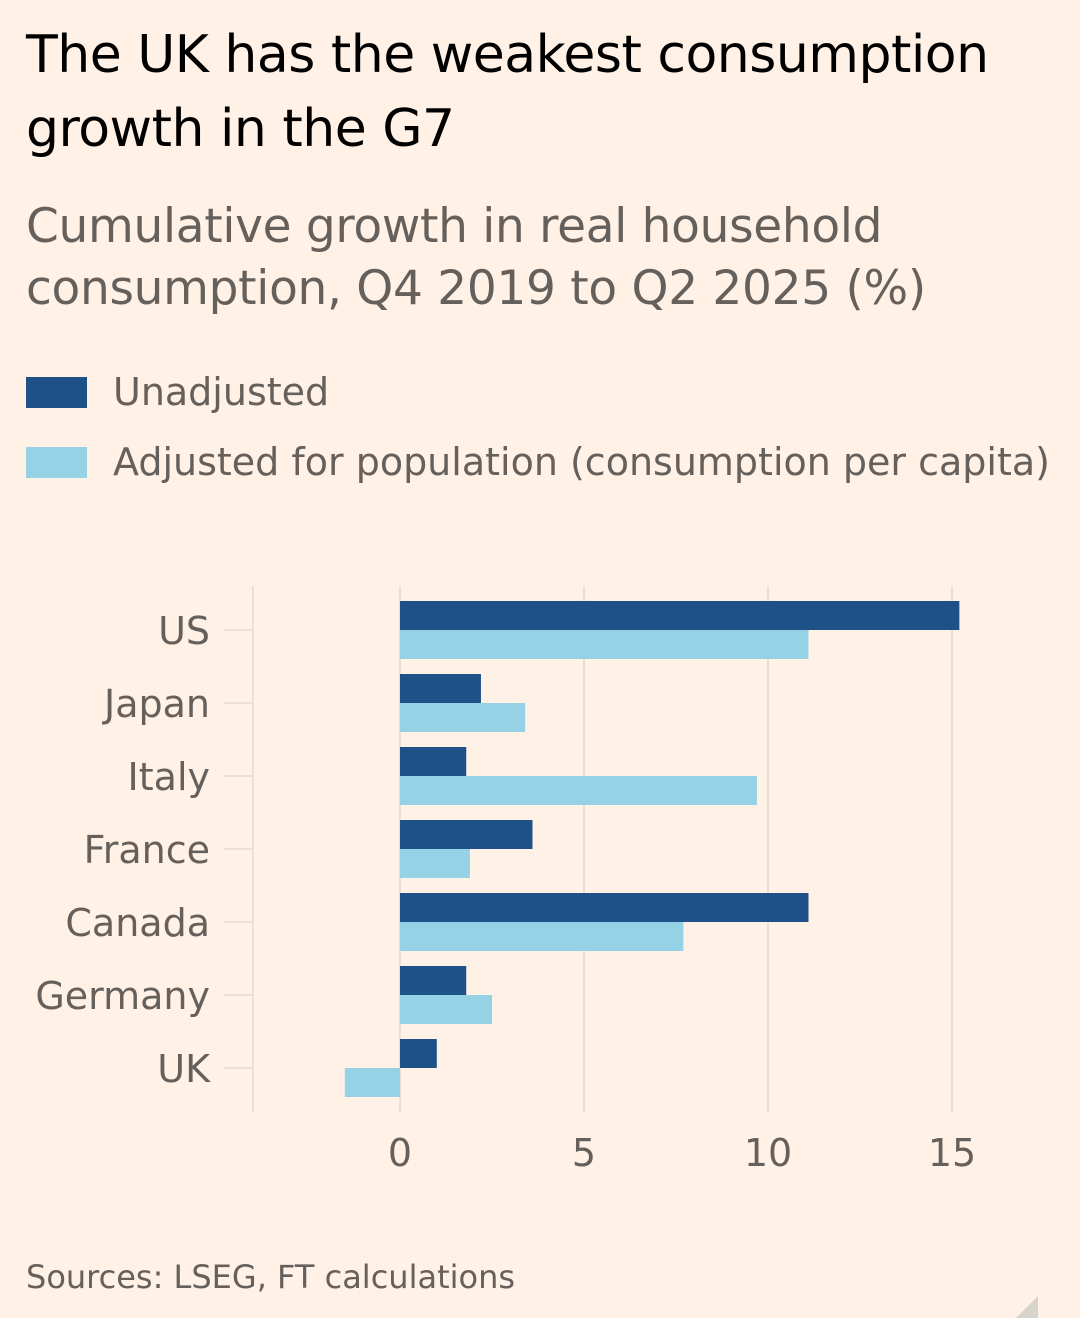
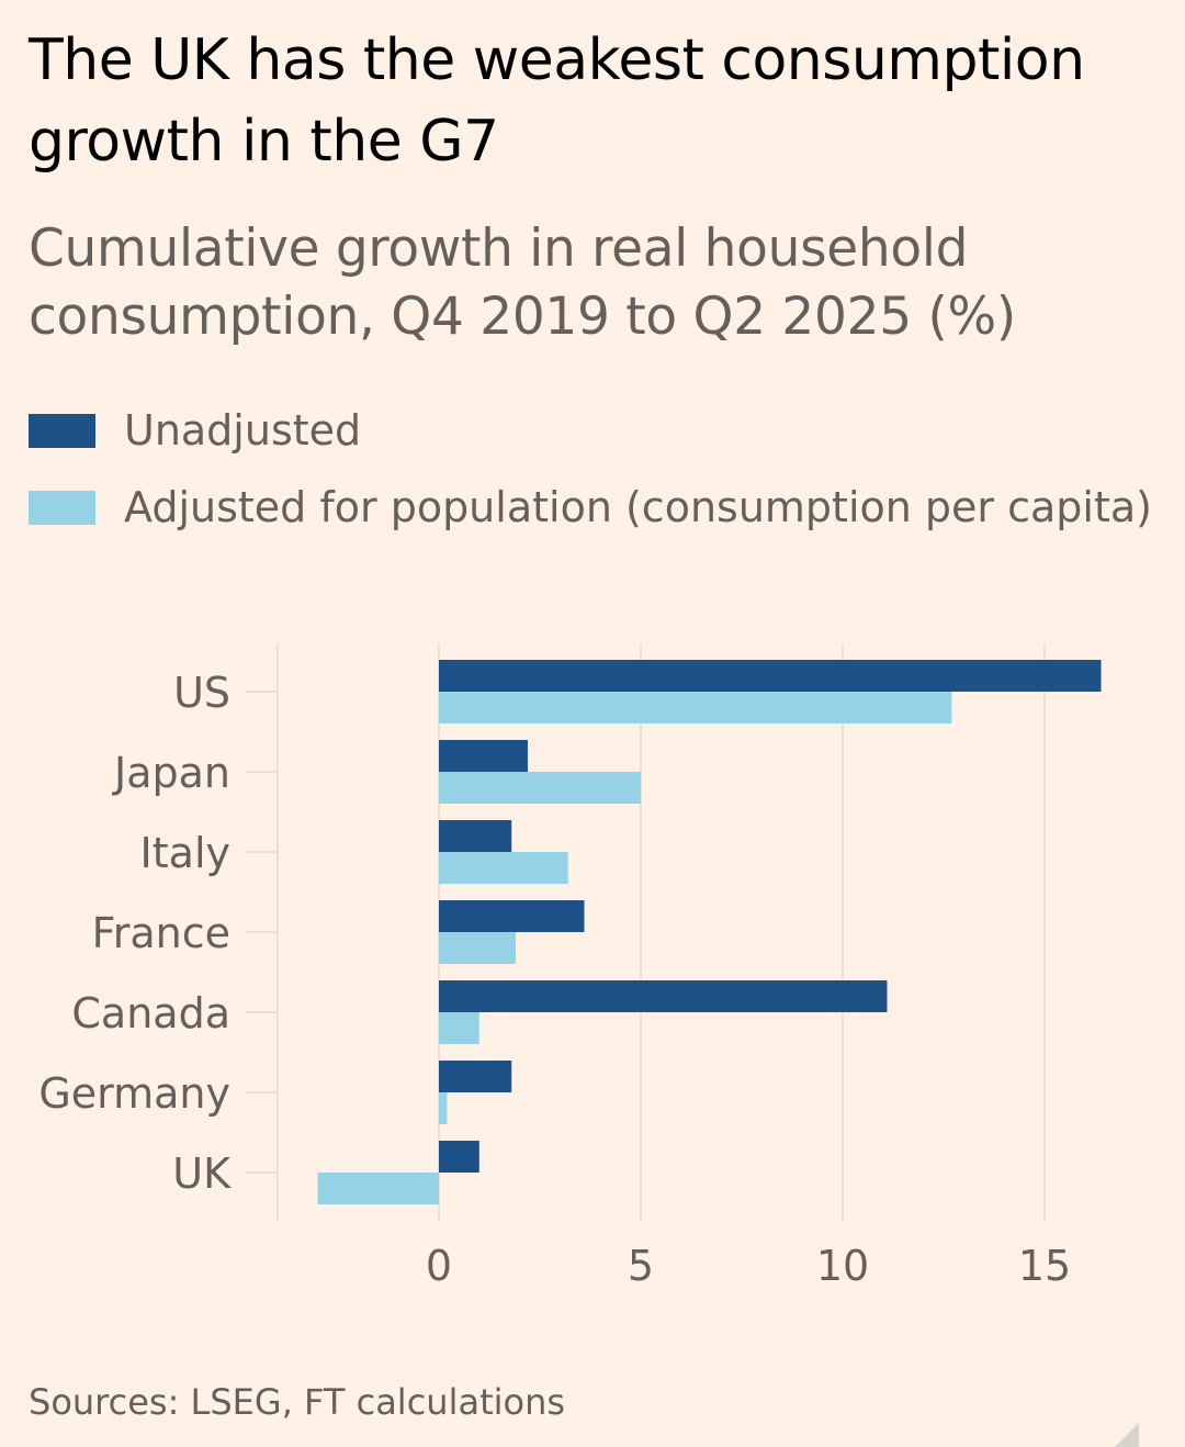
Unadjusted/US: 15.2 -> 16.4
Adjusted for population (consumption per capita)/US: 11.1 -> 12.7
Adjusted for population (consumption per capita)/Japan: 3.4 -> 5.0
Adjusted for population (consumption per capita)/Italy: 9.7 -> 3.2
Adjusted for population (consumption per capita)/Canada: 7.7 -> 1.0
Adjusted for population (consumption per capita)/Germany: 2.5 -> 0.2
Adjusted for population (consumption per capita)/UK: -1.5 -> -3.0
